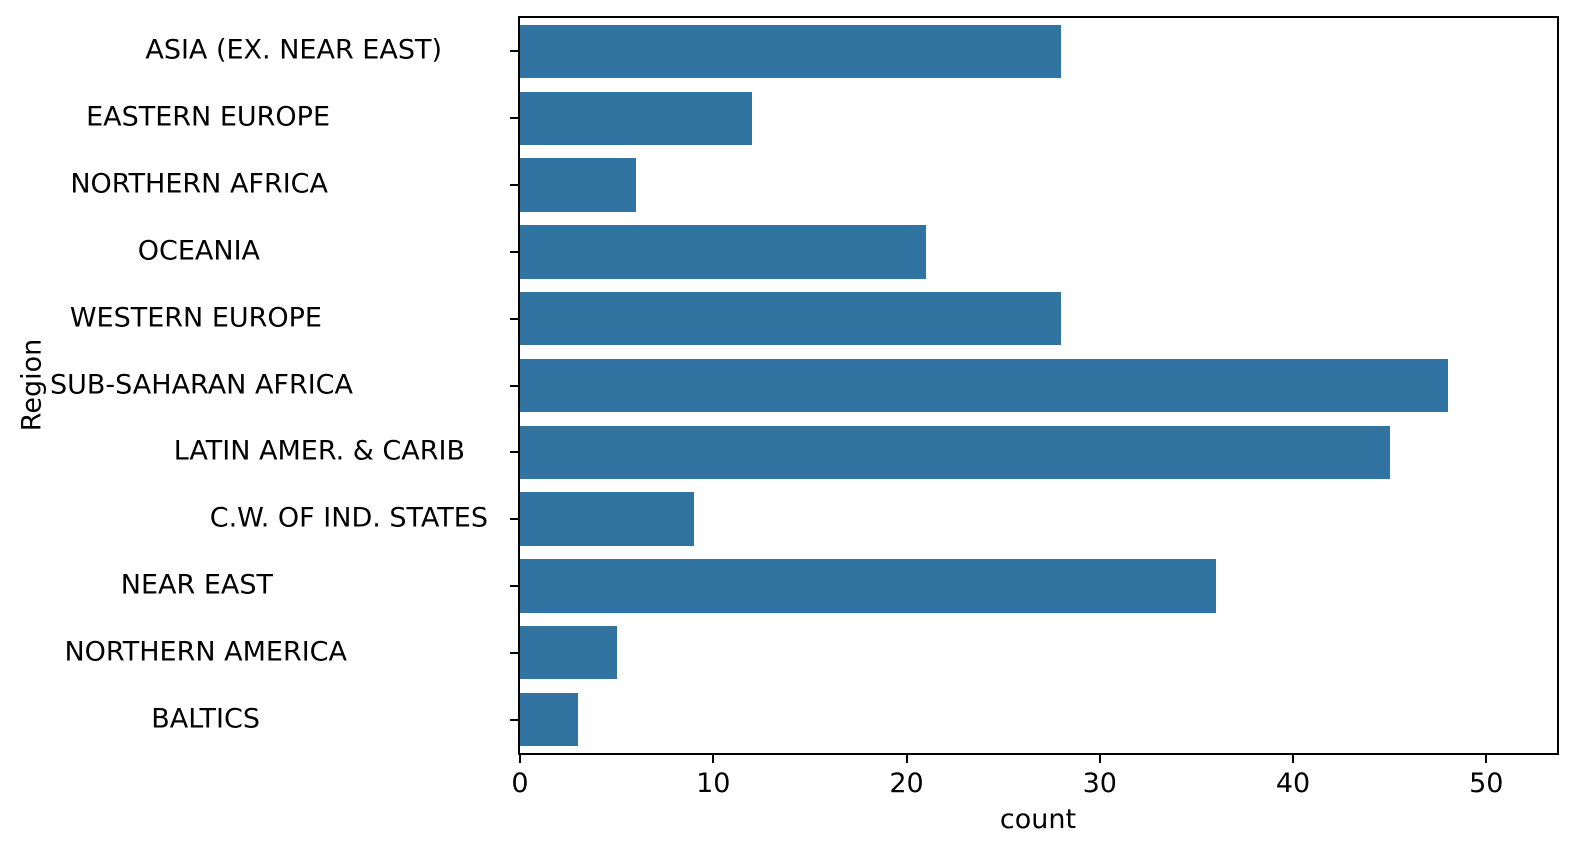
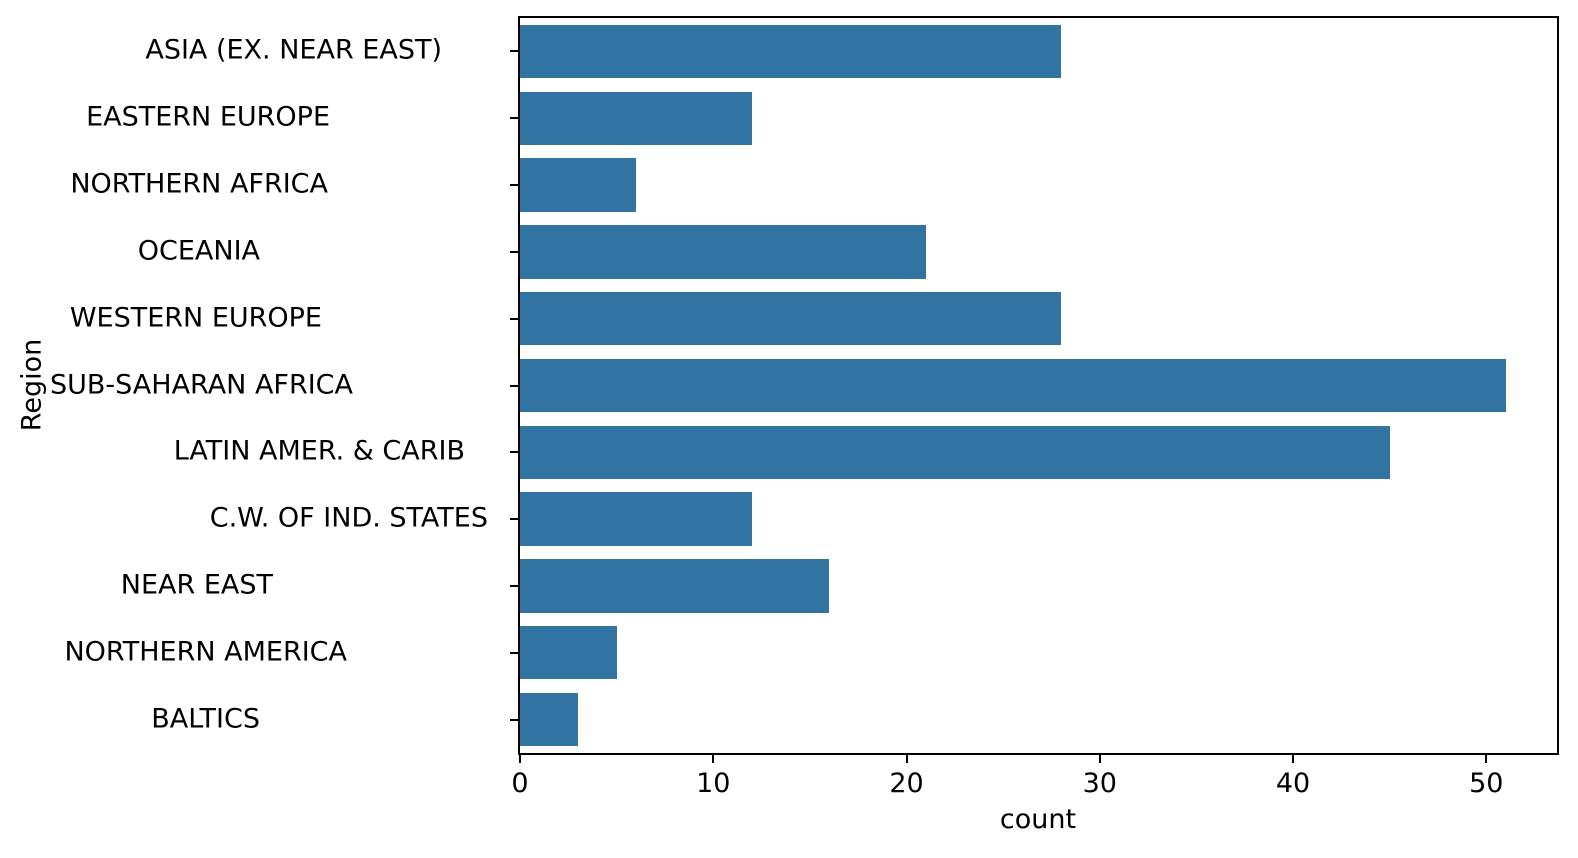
SUB-SAHARAN AFRICA: 48 -> 51
C.W. OF IND. STATES: 9 -> 12
NEAR EAST: 36 -> 16
